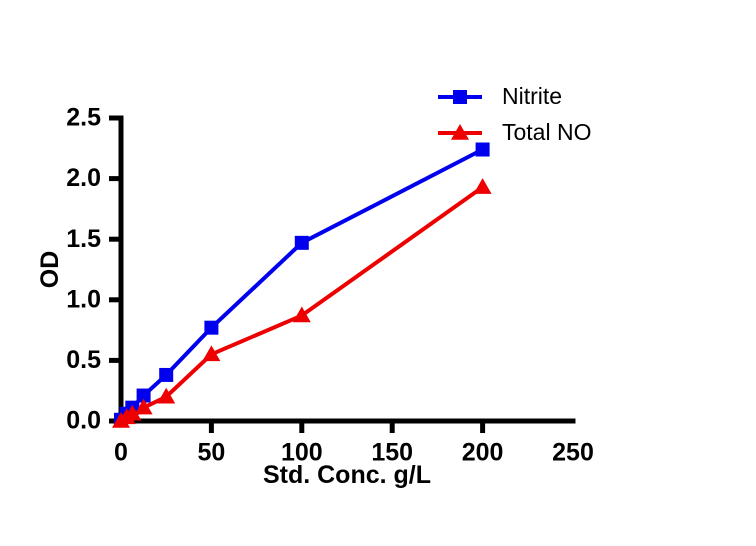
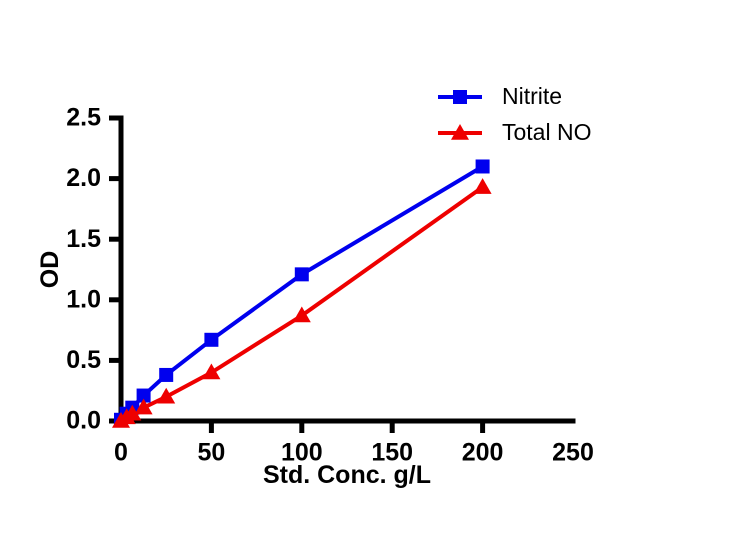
Nitrite/50: 0.77 -> 0.67
Total NO/50: 0.55 -> 0.40
Nitrite/100: 1.47 -> 1.21
Nitrite/200: 2.24 -> 2.10
